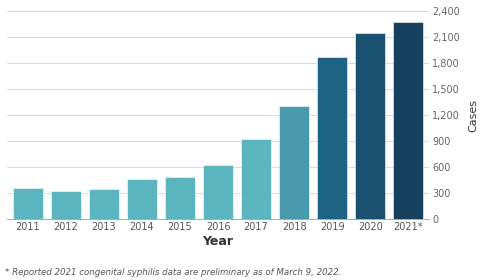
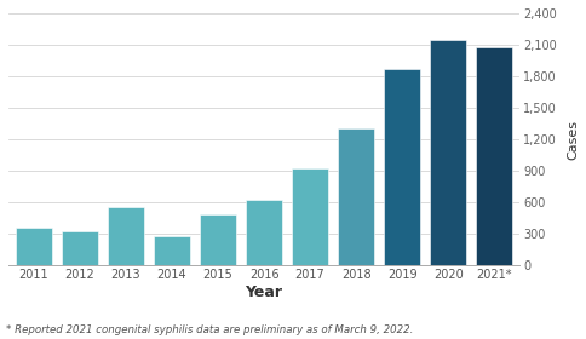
2013: 350 -> 560
2014: 460 -> 280
2021*: 2,270 -> 2,080
